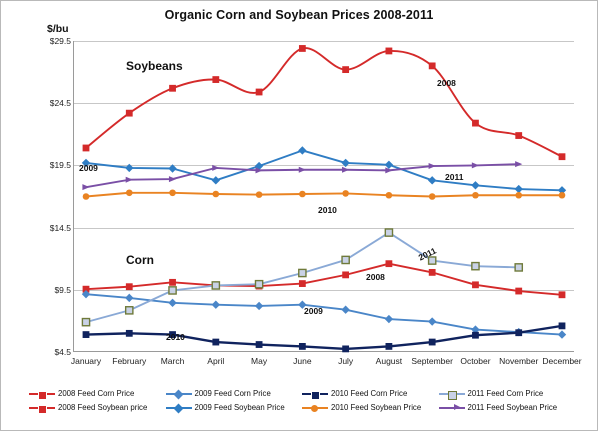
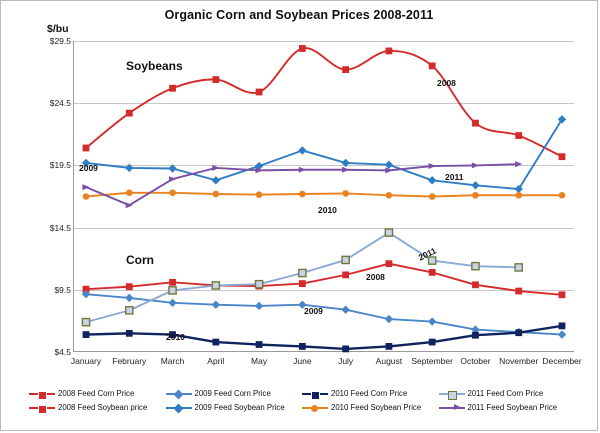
2011 Feed Soybean Price/February: $18.4 -> $16.3
2009 Feed Soybean Price/December: $17.5 -> $23.2
